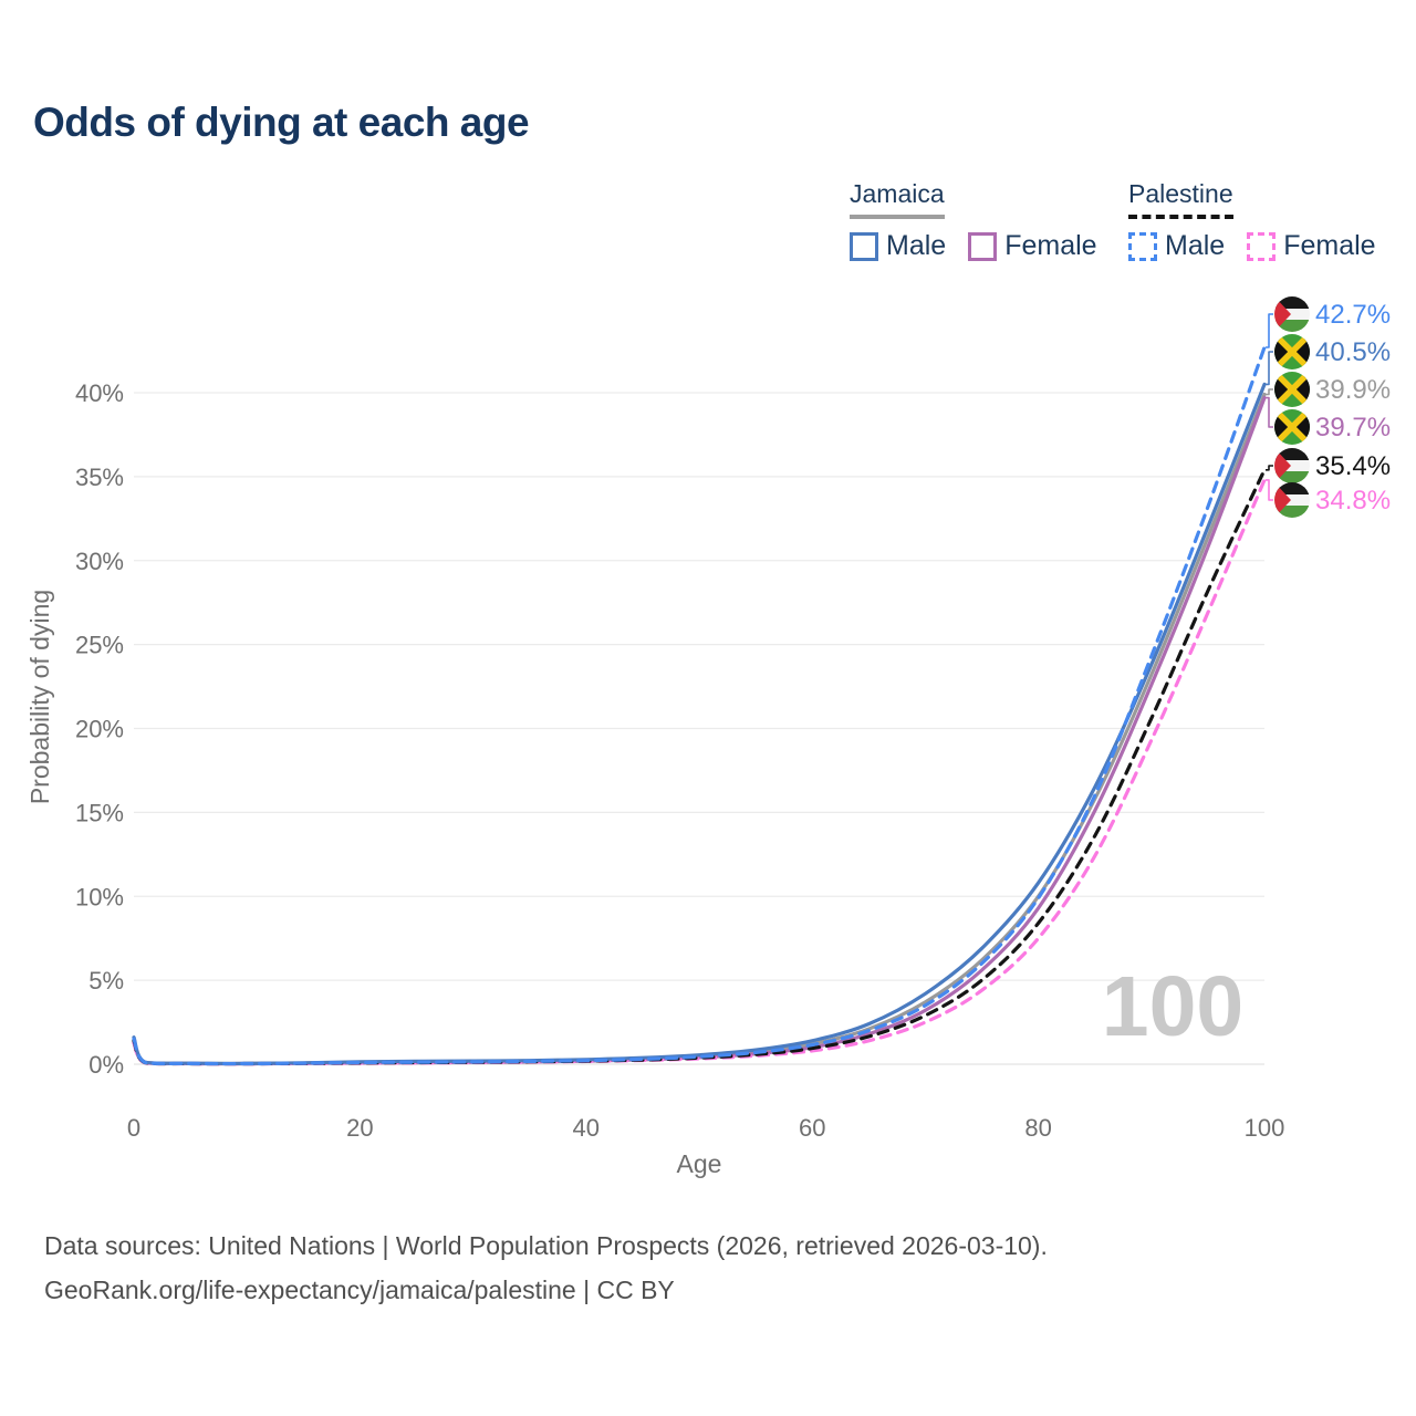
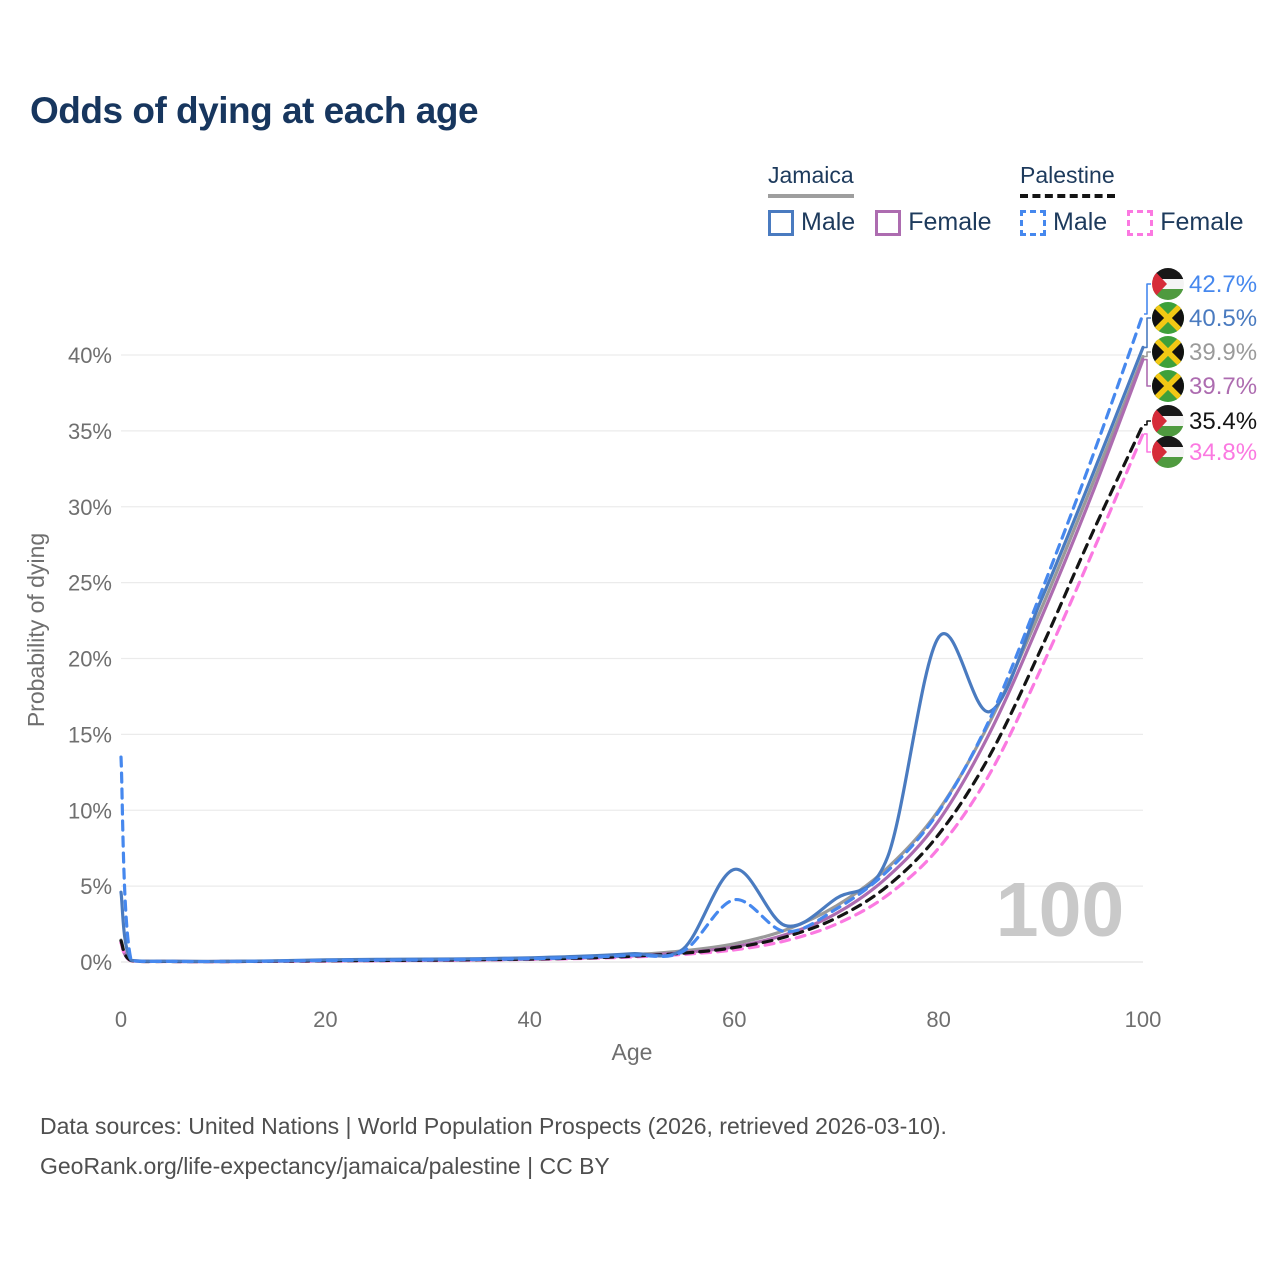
Jamaica Male/0: 1.6% -> 4.6%
Palestine Male/0: 1.5% -> 13.5%
Jamaica Male/60: 1.4% -> 6.1%
Palestine Male/60: 1.1% -> 4.1%
Jamaica Male/80: 10.8% -> 21.4%
